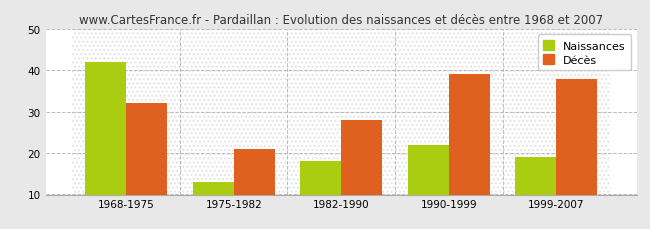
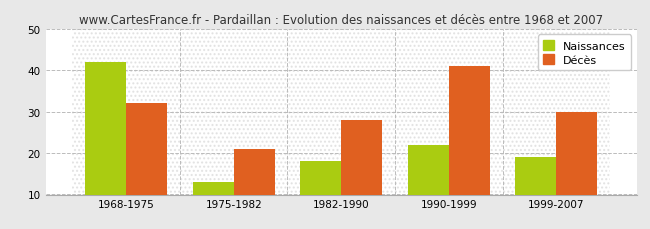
Décès/1990-1999: 39 -> 41
Décès/1999-2007: 38 -> 30
